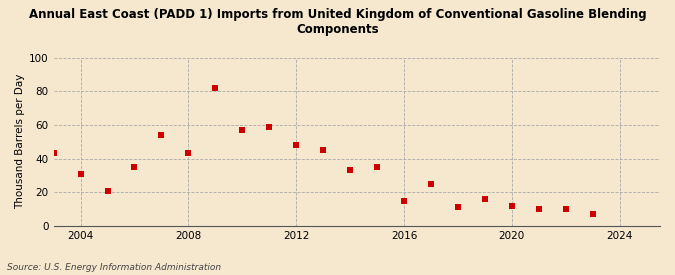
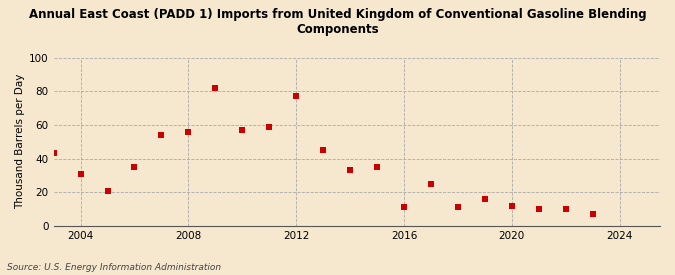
2008: 43 -> 56
2012: 48 -> 77
2016: 15 -> 11
